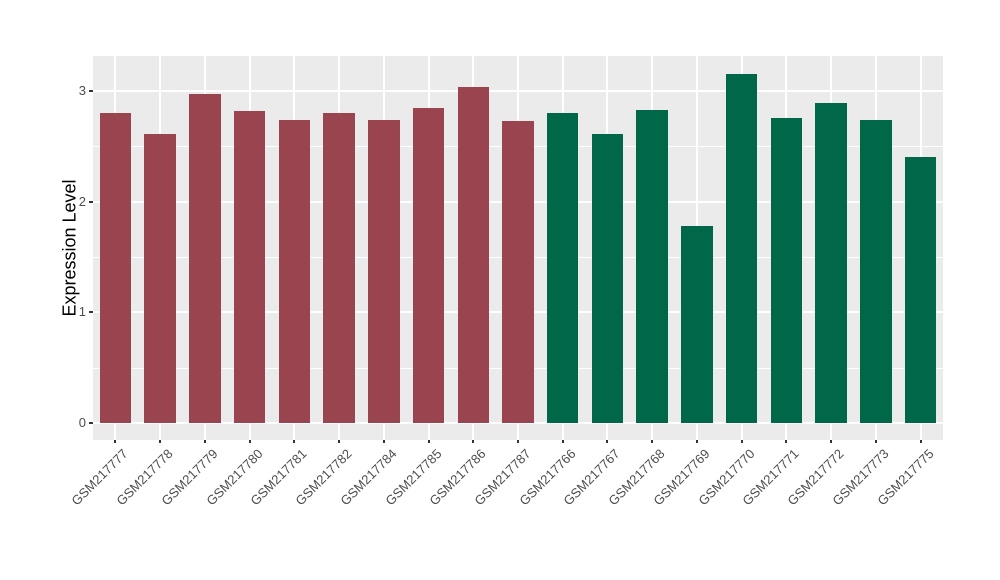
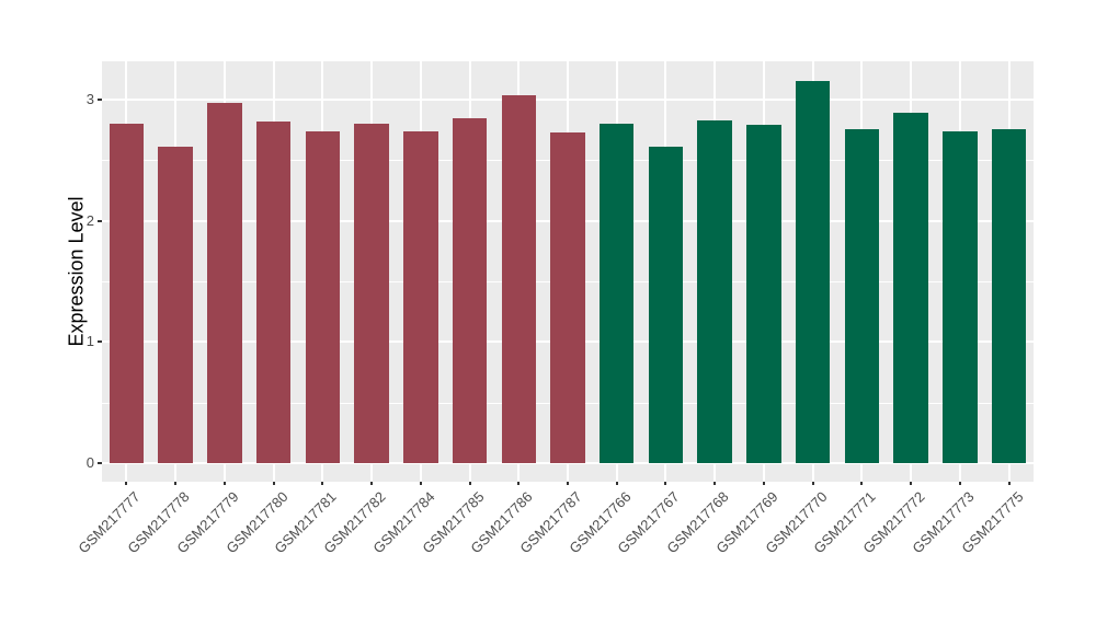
GSM217769: 1.78 -> 2.79
GSM217775: 2.40 -> 2.76
